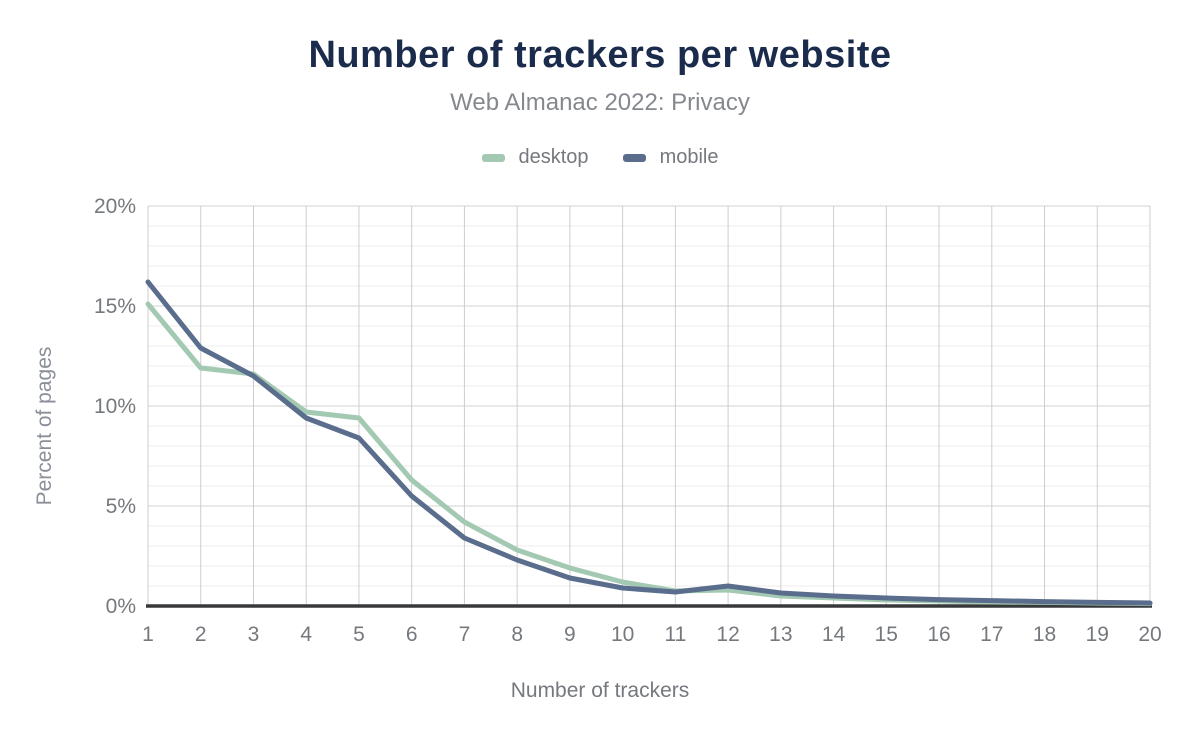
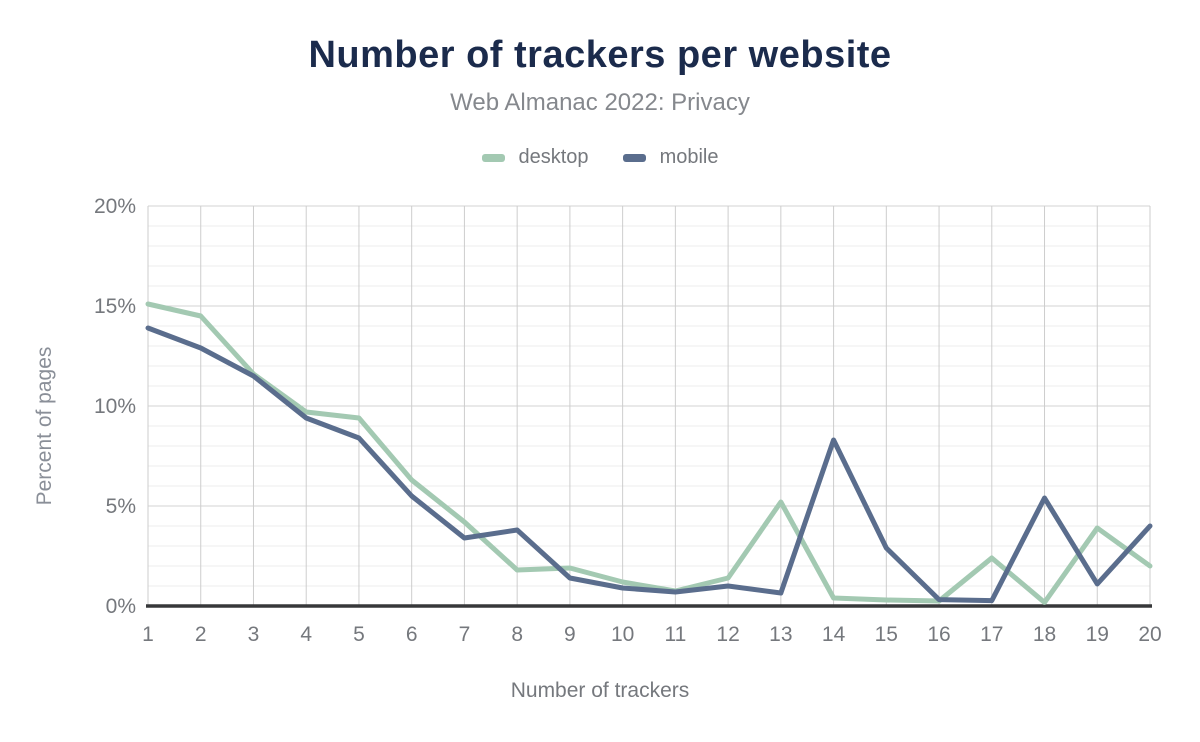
mobile/1: 16.2% -> 13.9%
desktop/2: 11.9% -> 14.5%
desktop/8: 2.8% -> 1.8%
mobile/8: 2.3% -> 3.8%
desktop/12: 0.8% -> 1.4%
desktop/13: 0.5% -> 5.2%
mobile/14: 0.5% -> 8.3%
mobile/15: 0.4% -> 2.9%
desktop/17: 0.2% -> 2.4%
mobile/18: 0.2% -> 5.4%
desktop/19: 0.1% -> 3.9%
mobile/19: 0.2% -> 1.1%
desktop/20: 0.1% -> 2.0%
mobile/20: 0.1% -> 4.0%
